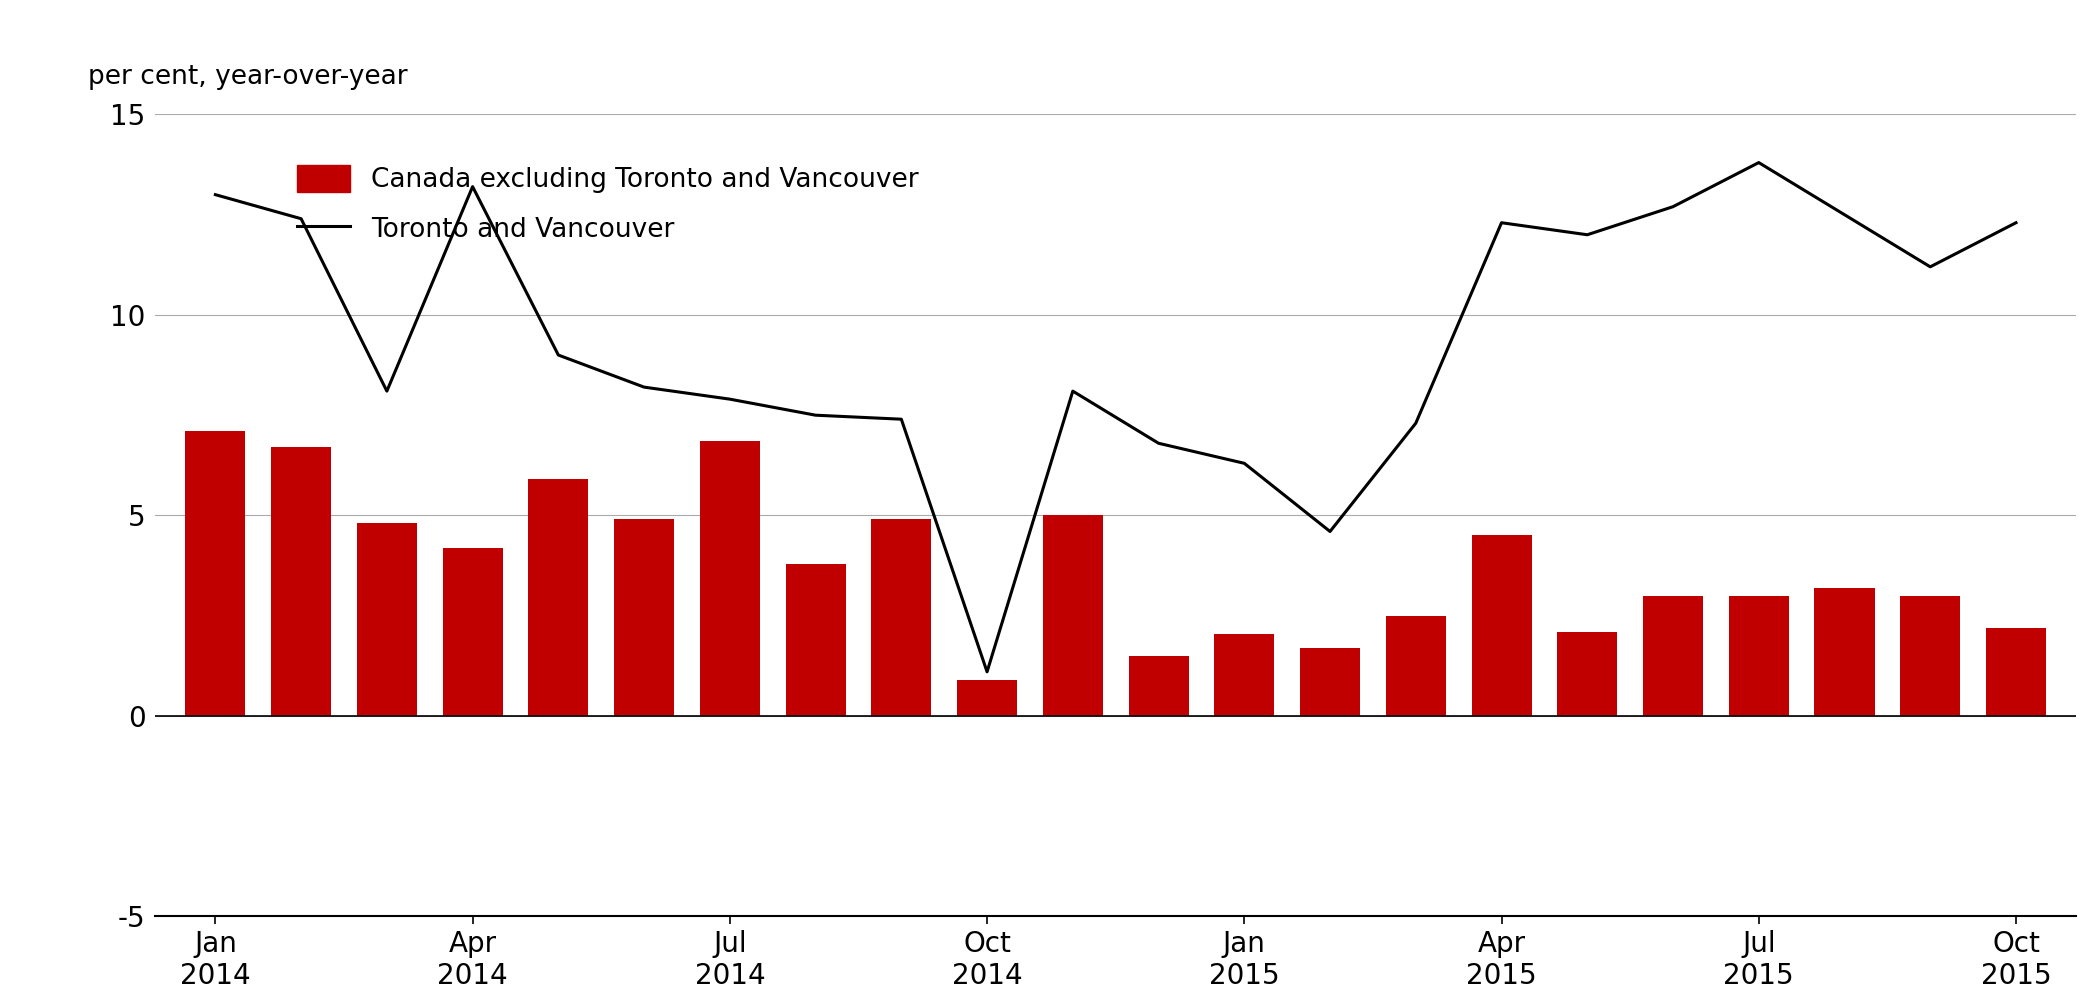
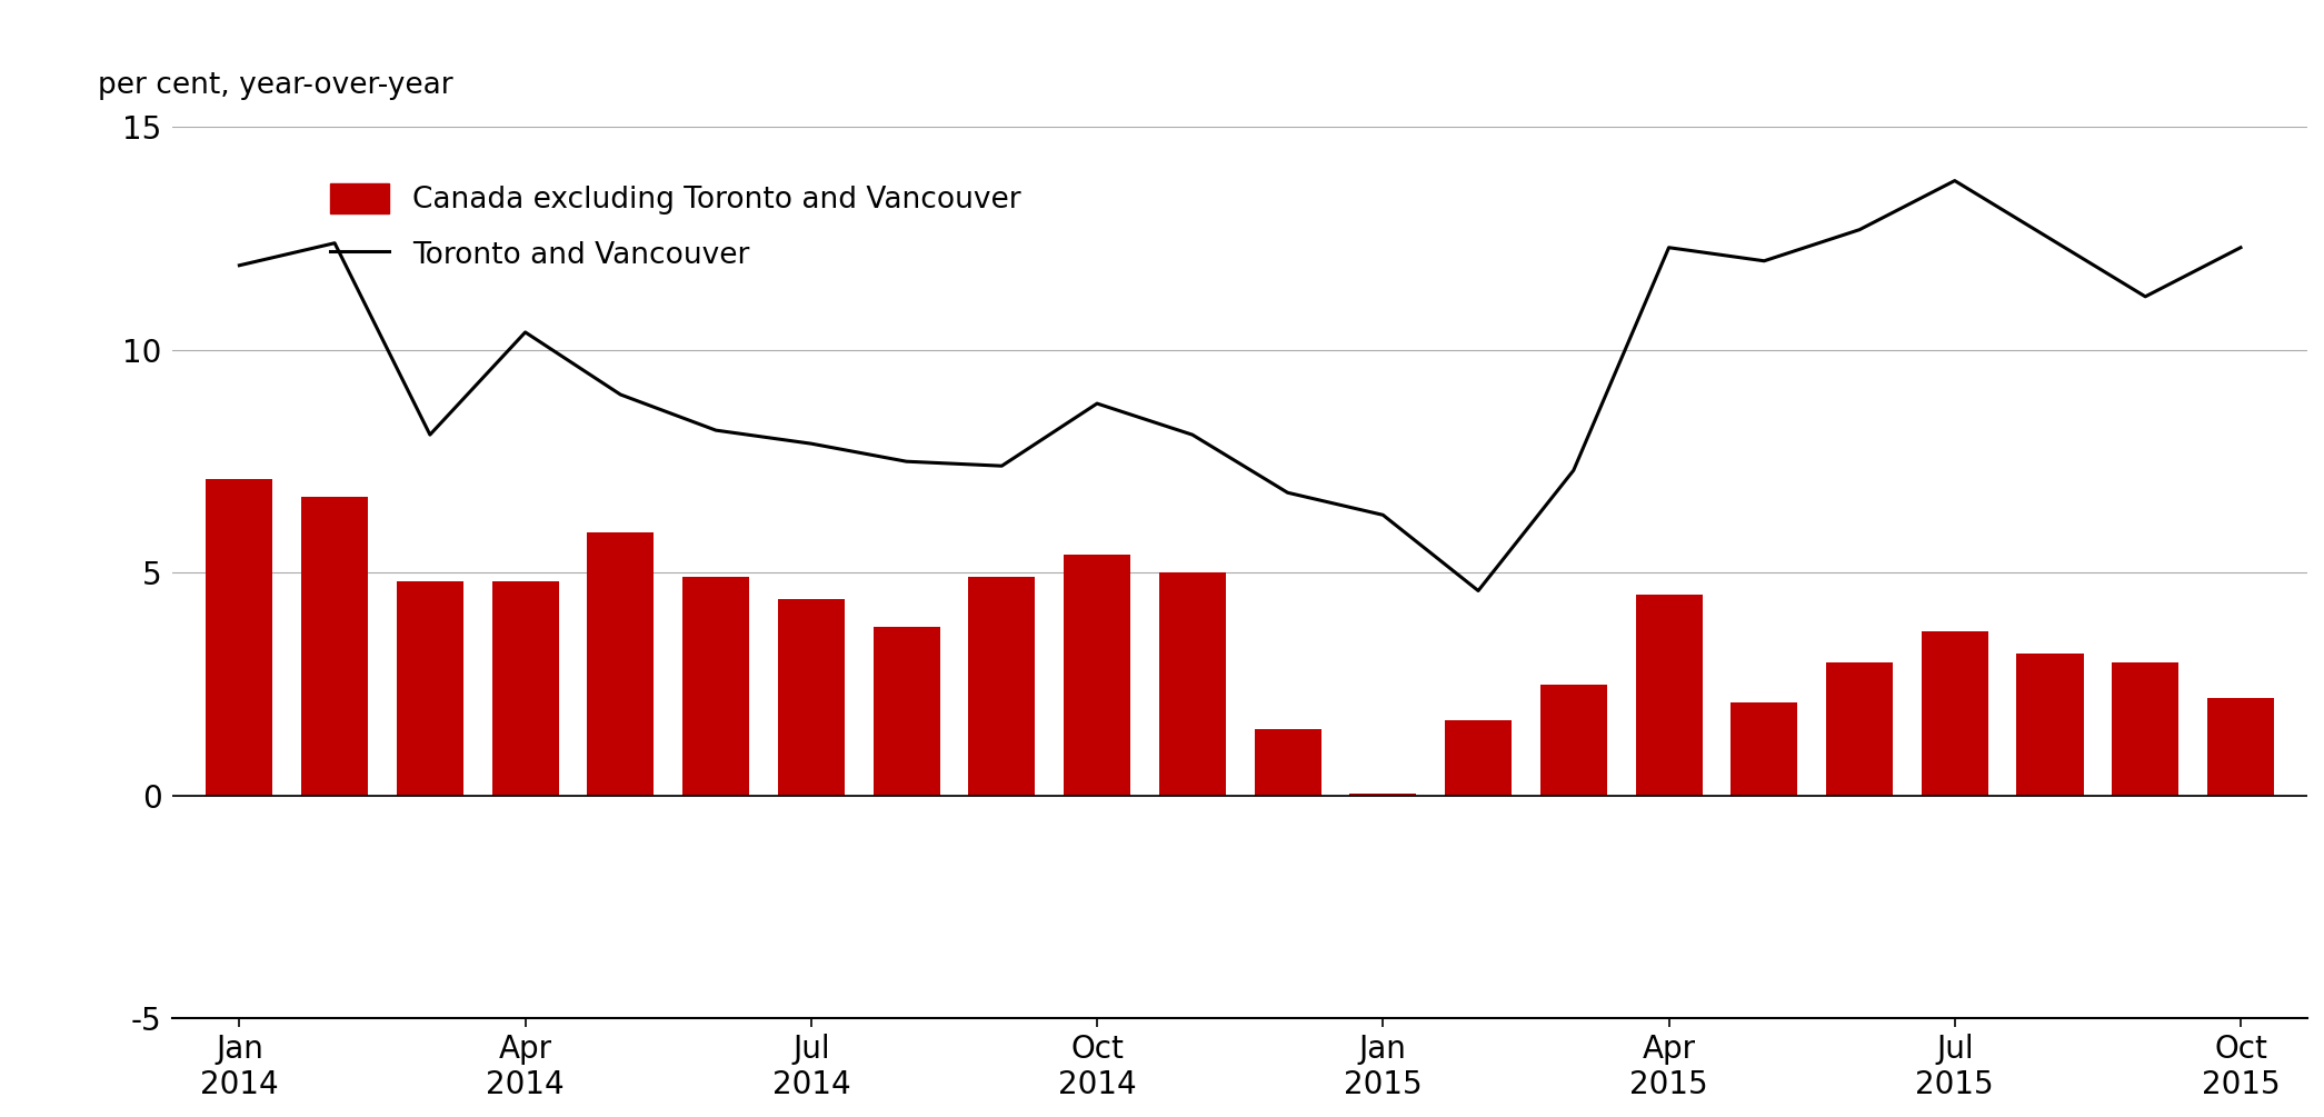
Toronto and Vancouver/Jan 2014: 13.0 -> 11.9
Canada excluding Toronto and Vancouver/Apr 2014: 4.20 -> 4.80
Toronto and Vancouver/Apr 2014: 13.2 -> 10.4
Canada excluding Toronto and Vancouver/Jul 2014: 6.85 -> 4.40
Canada excluding Toronto and Vancouver/Oct 2014: 0.90 -> 5.40
Toronto and Vancouver/Oct 2014: 1.1 -> 8.8
Canada excluding Toronto and Vancouver/Jan 2015: 2.05 -> 0.05
Canada excluding Toronto and Vancouver/Jul 2015: 3.00 -> 3.70
